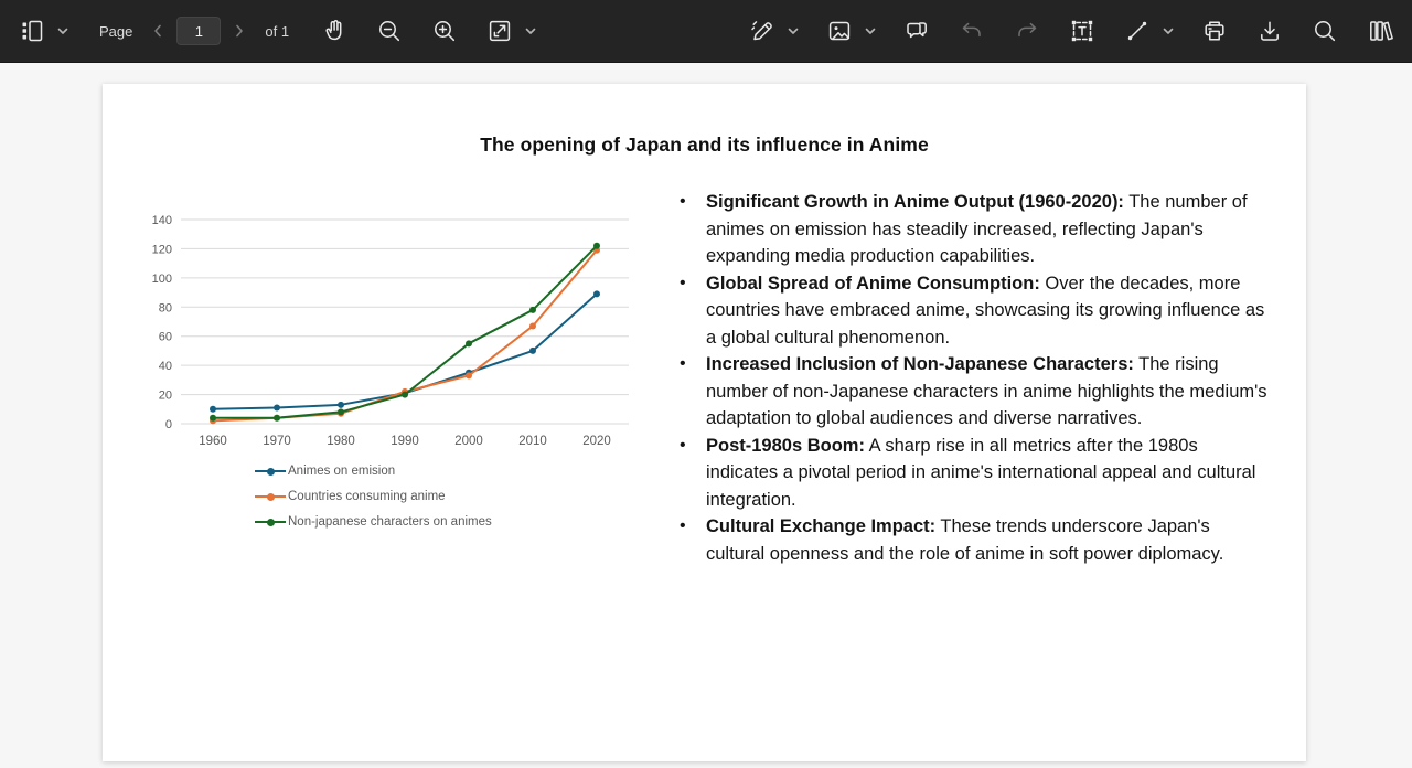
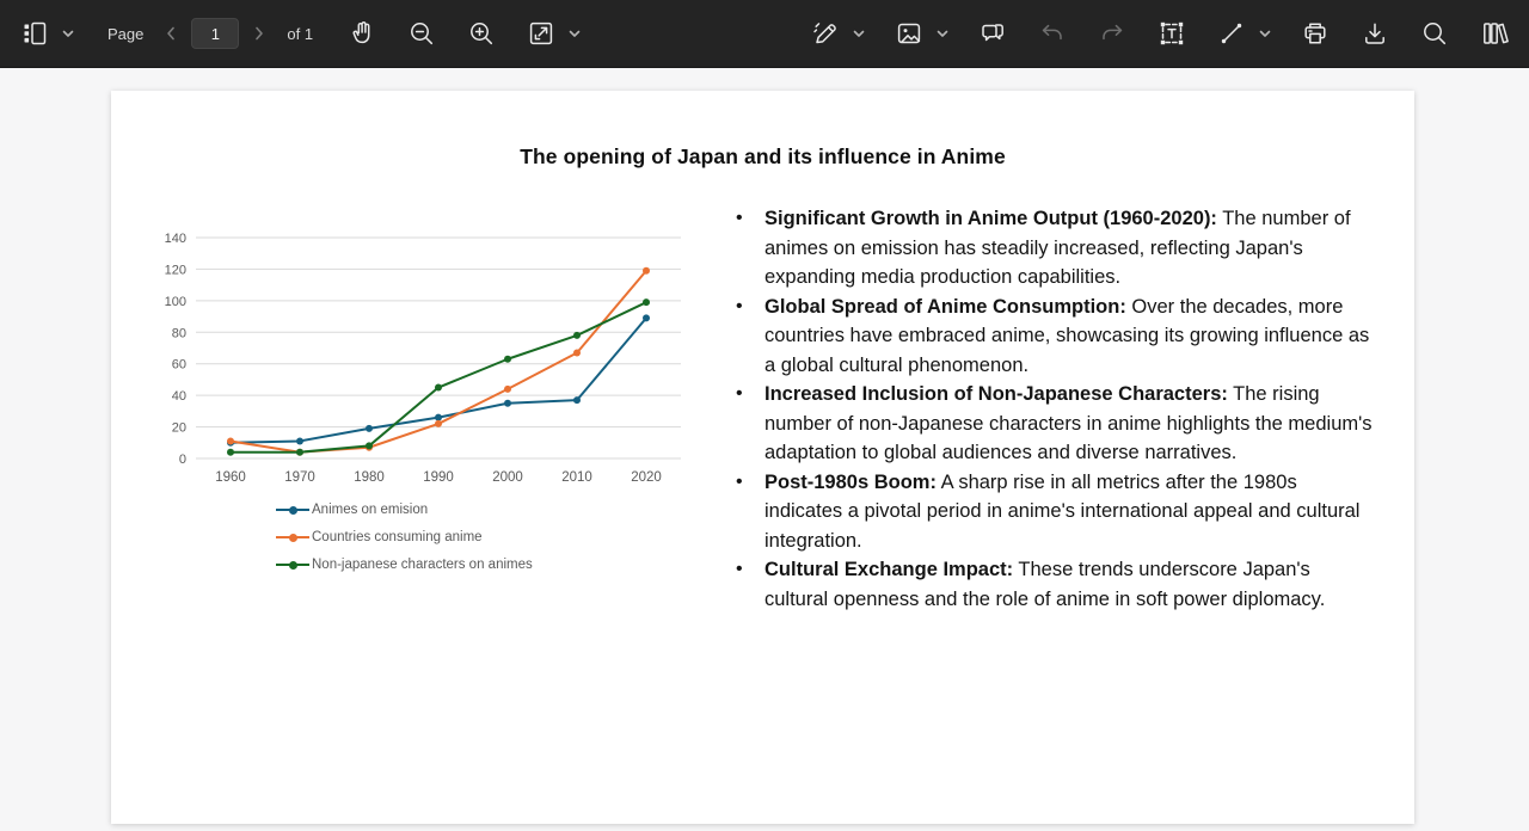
Countries consuming anime/1960: 2 -> 11
Animes on emision/1980: 13 -> 19
Animes on emision/1990: 21 -> 26
Non-japanese characters on animes/1990: 20 -> 45
Countries consuming anime/2000: 33 -> 44
Non-japanese characters on animes/2000: 55 -> 63
Animes on emision/2010: 50 -> 37
Non-japanese characters on animes/2020: 122 -> 99
